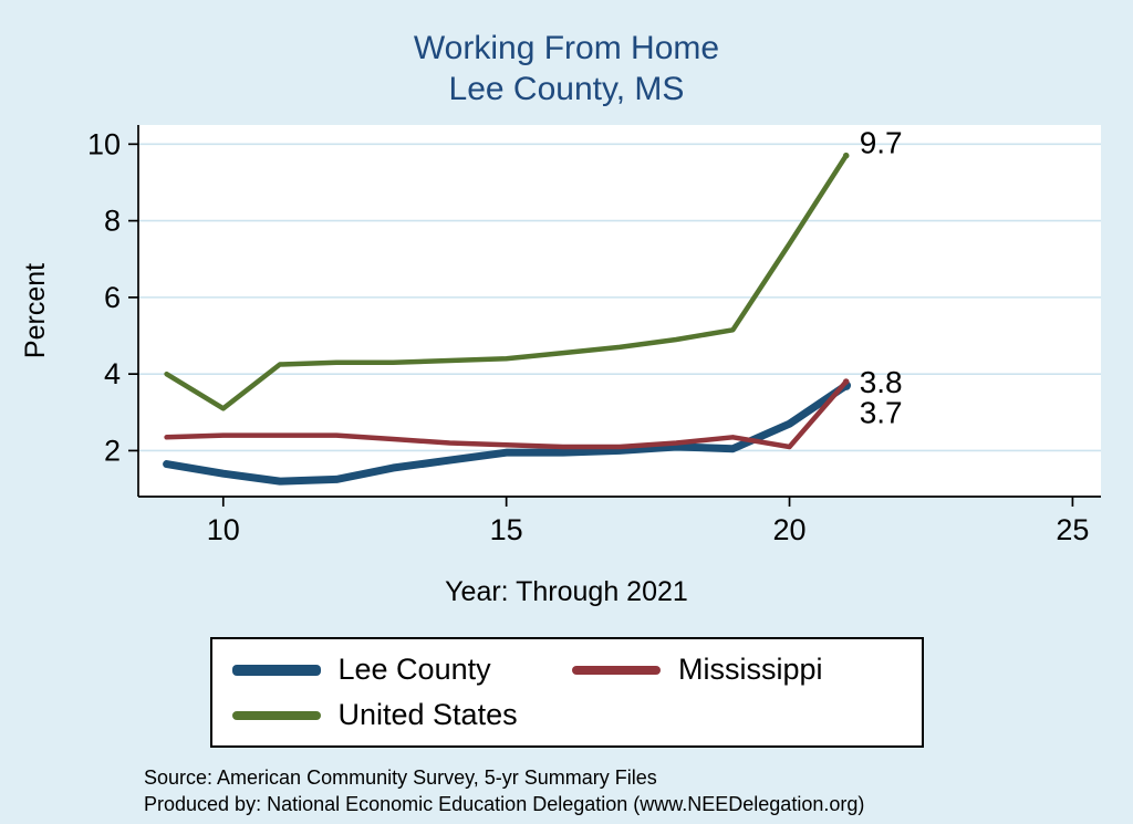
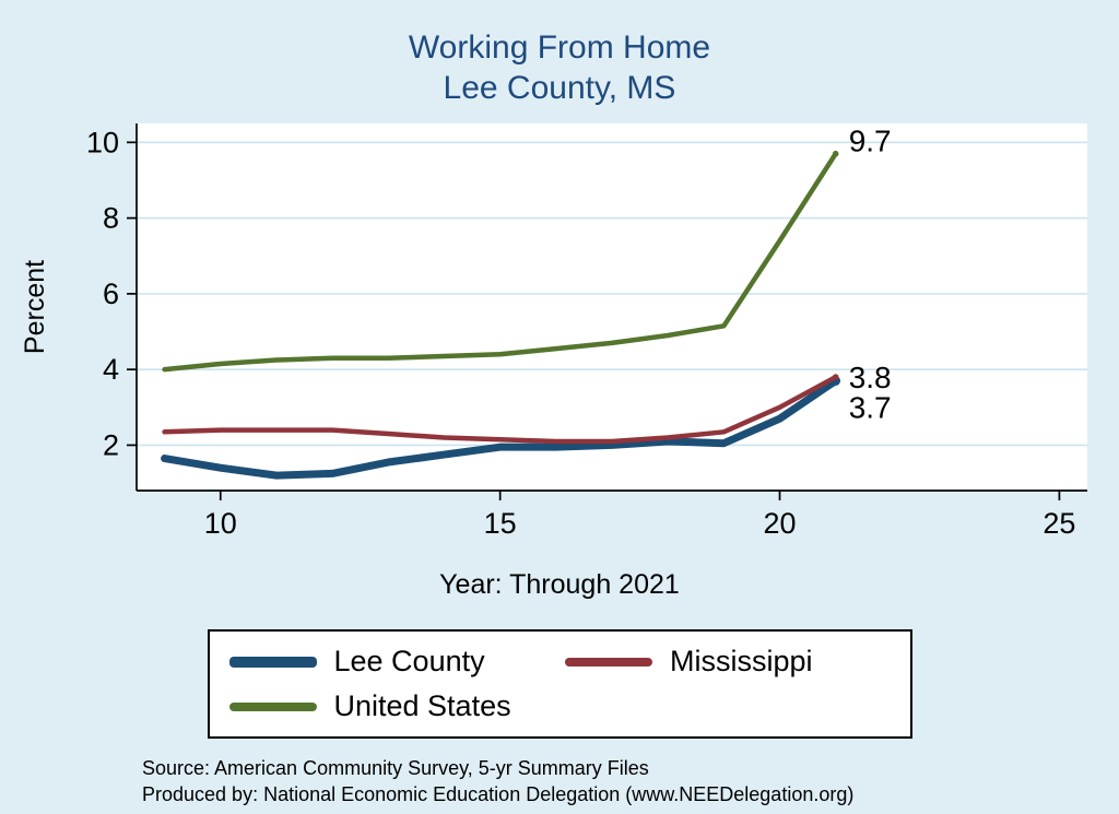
United States/10: 3.1 -> 4.2
Mississippi/20: 2.1 -> 3.0
